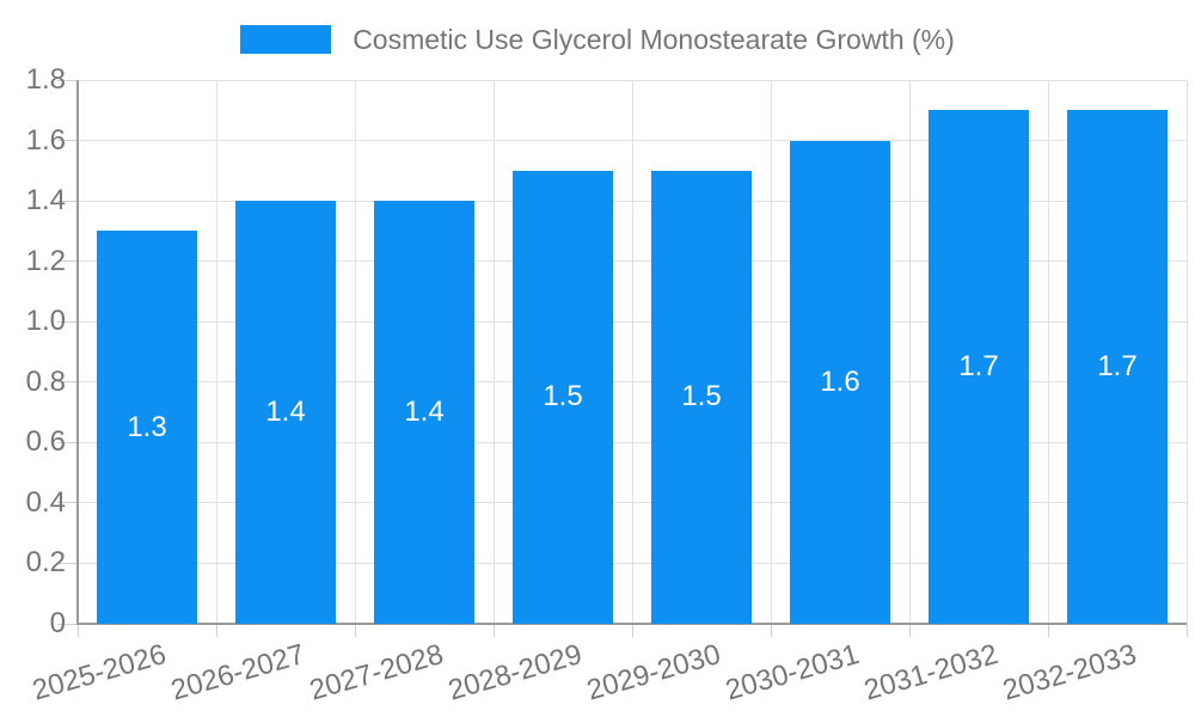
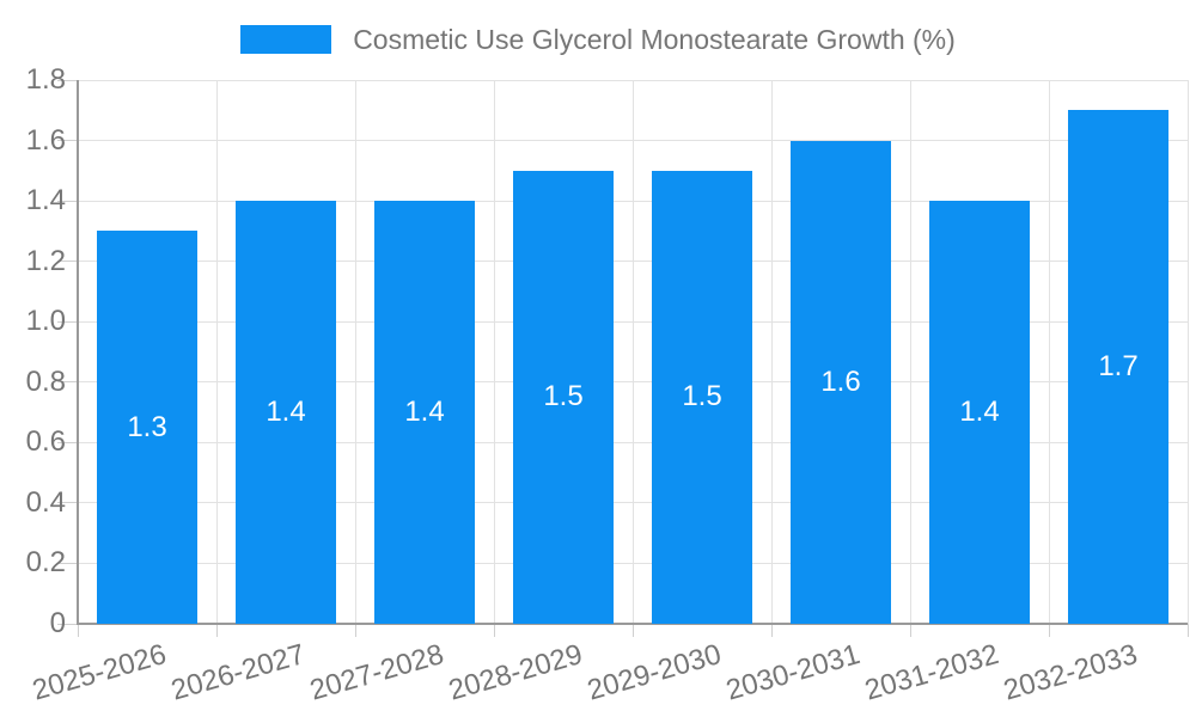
2031-2032: 1.7 -> 1.4
